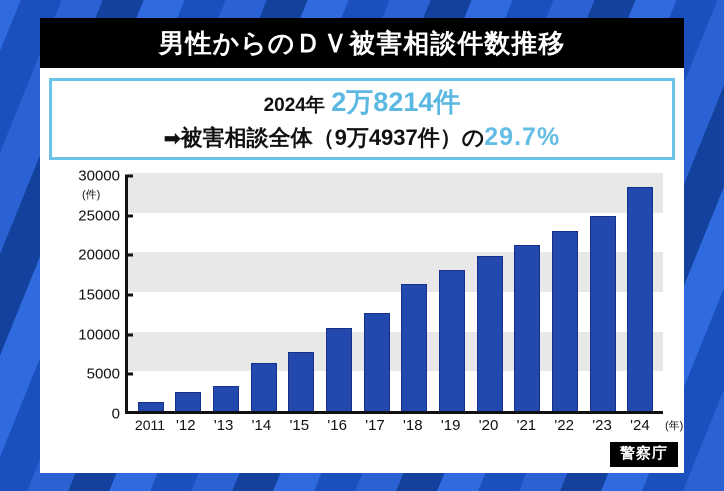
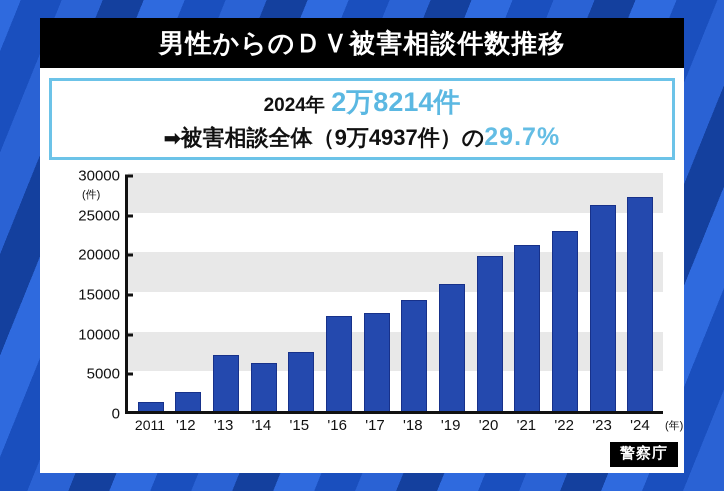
'13: 3000 -> 7000
'16: 10000 -> 12000
'18: 16000 -> 14000
'19: 18000 -> 16000
'23: 25000 -> 26000
'24: 28000 -> 27000
